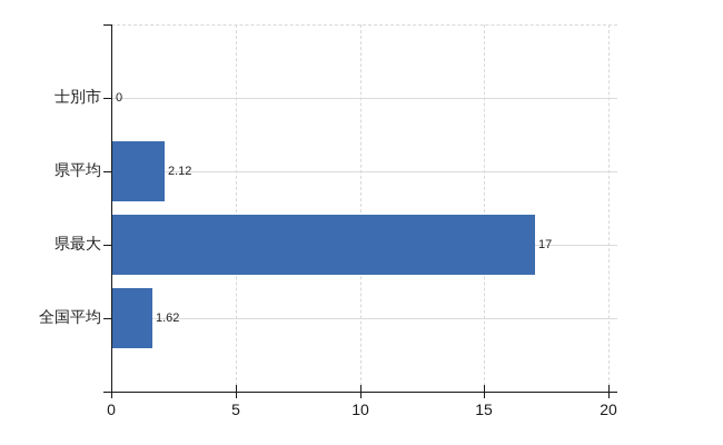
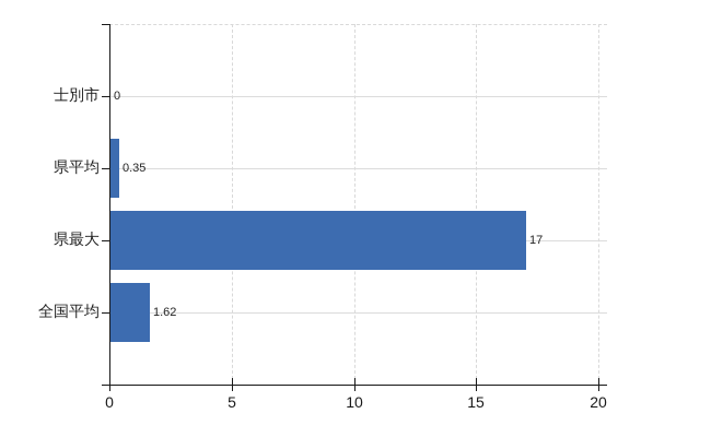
県平均: 2.12 -> 0.35
